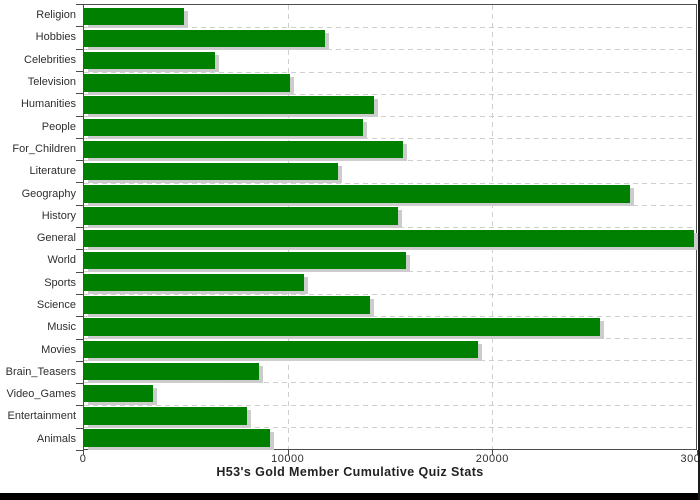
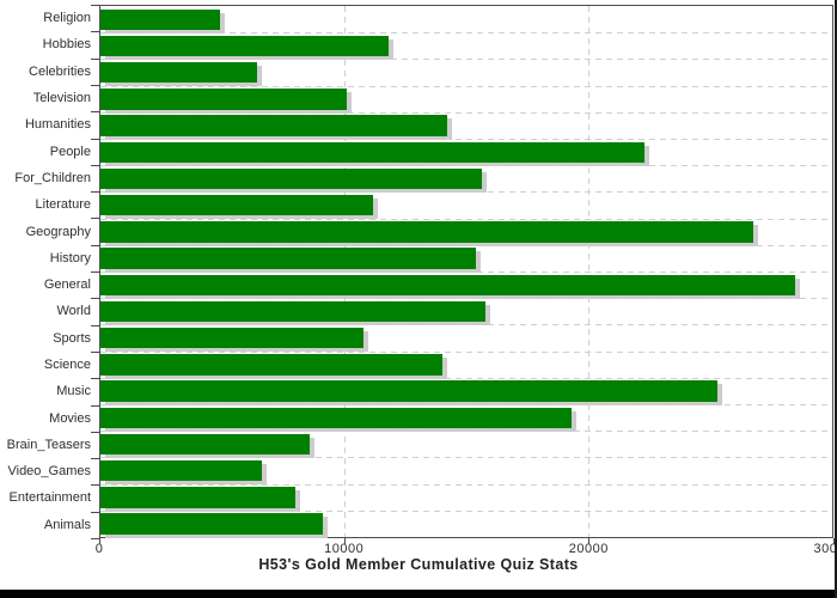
People: 13700 -> 22300
Literature: 12400 -> 11200
General: 29900 -> 28500
Video_Games: 3400 -> 6600
